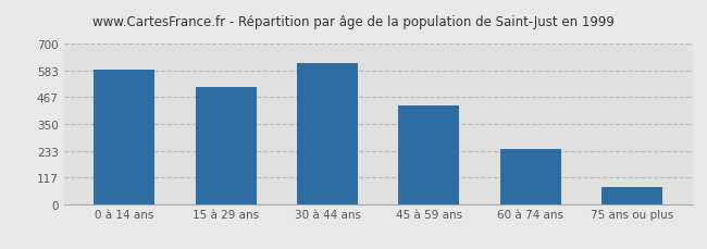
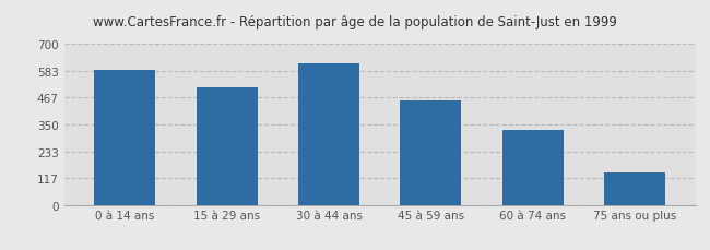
45 à 59 ans: 430 -> 455
60 à 74 ans: 240 -> 325
75 ans ou plus: 75 -> 140
